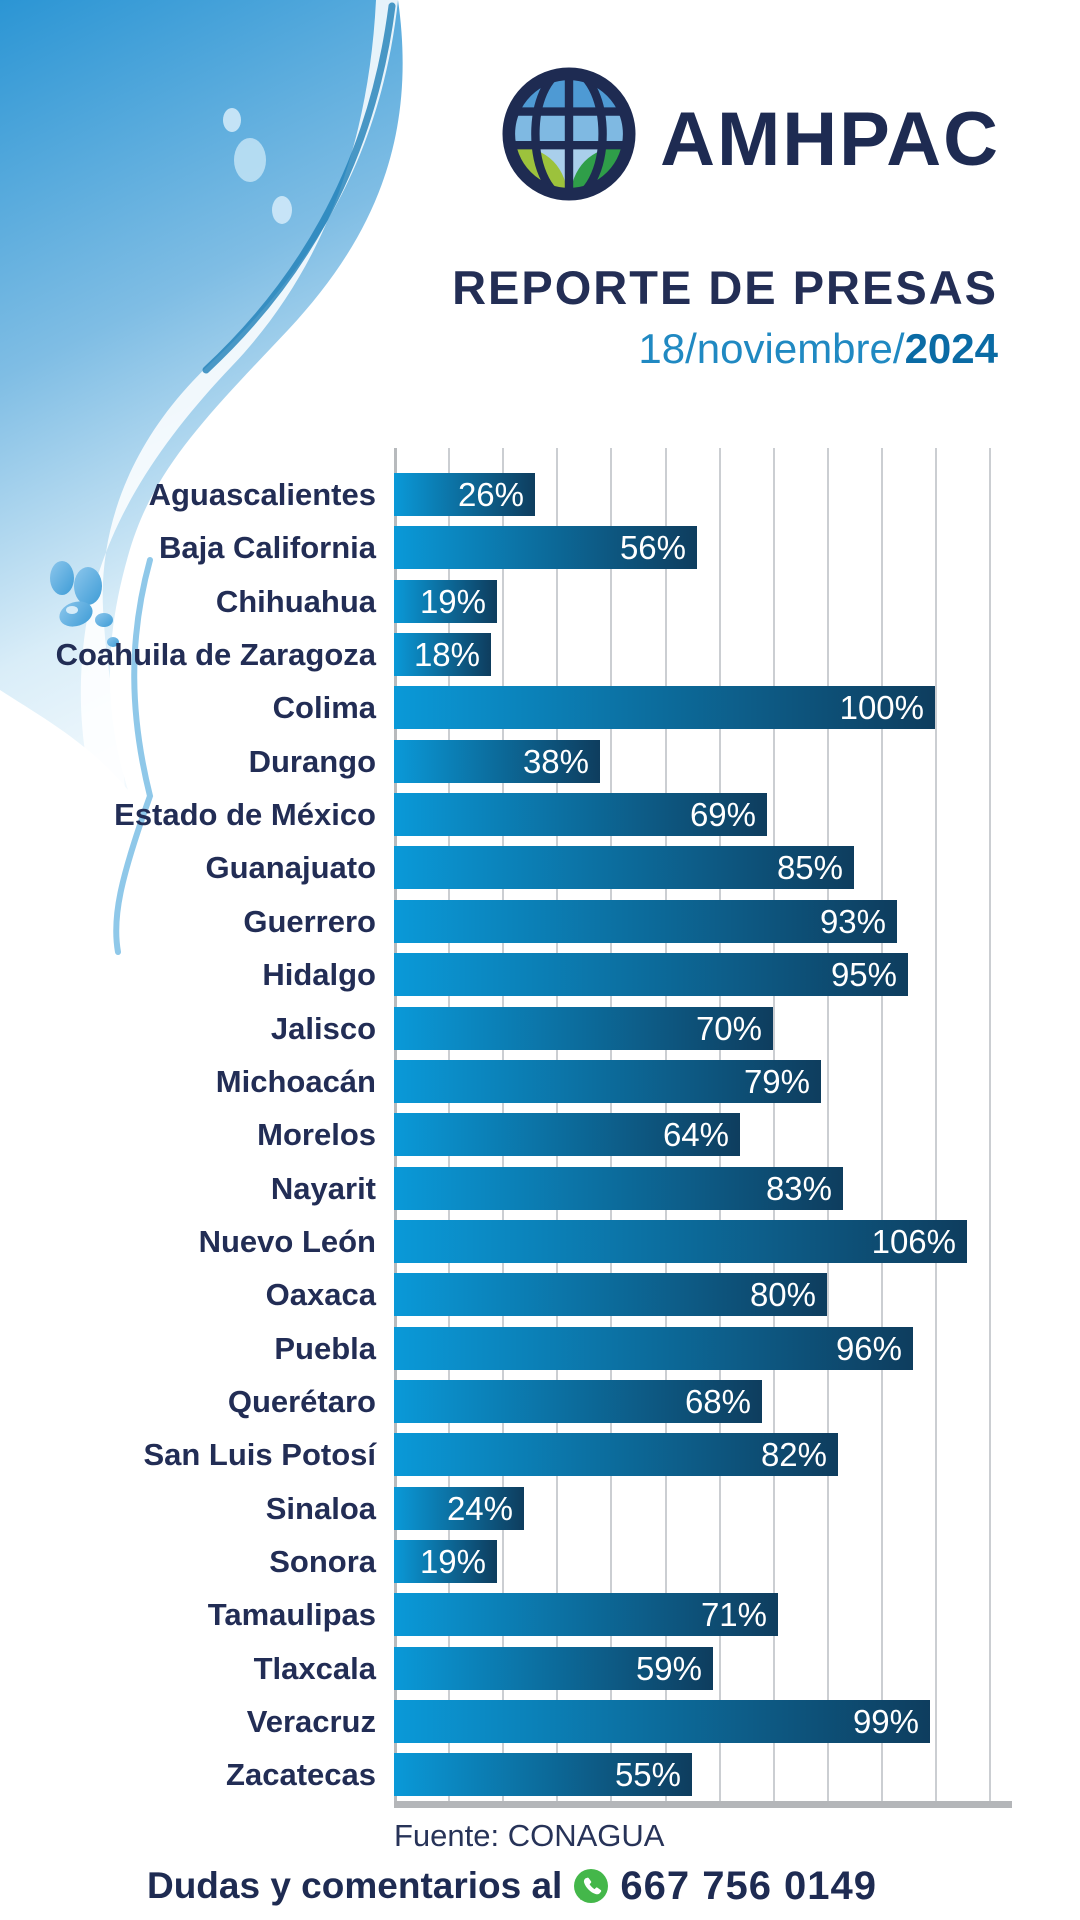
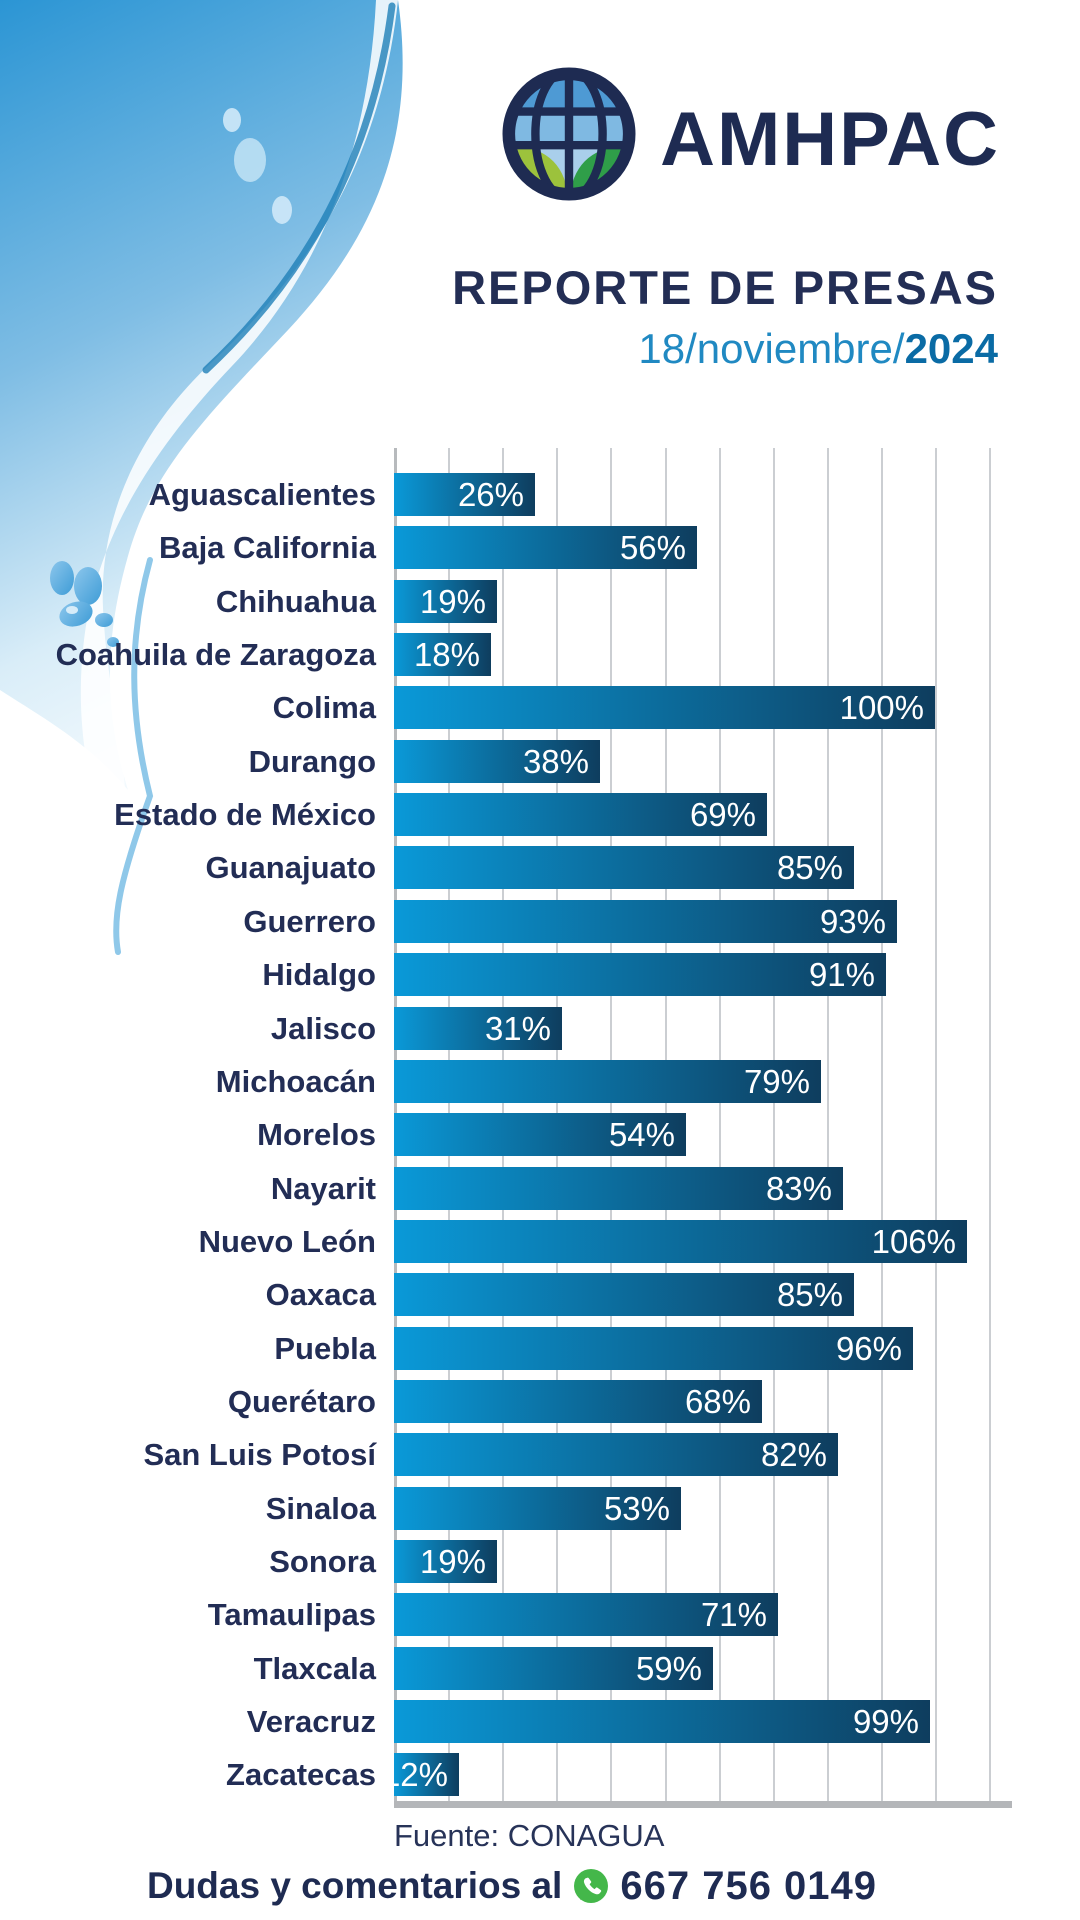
Hidalgo: 95% -> 91%
Jalisco: 70% -> 31%
Morelos: 64% -> 54%
Oaxaca: 80% -> 85%
Sinaloa: 24% -> 53%
Zacatecas: 55% -> 12%
